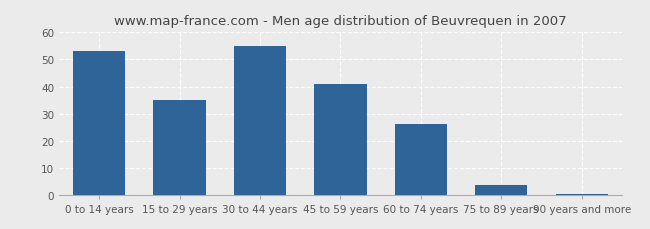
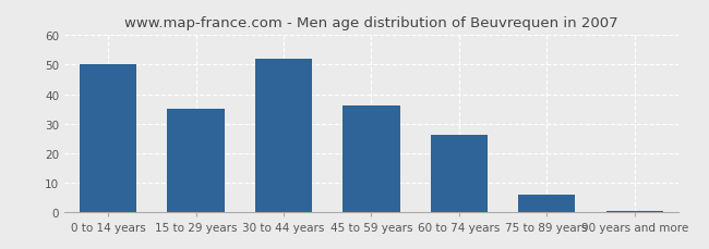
0 to 14 years: 53.0 -> 50.0
30 to 44 years: 55.0 -> 52.0
45 to 59 years: 41.0 -> 36.0
75 to 89 years: 3.5 -> 6.0
